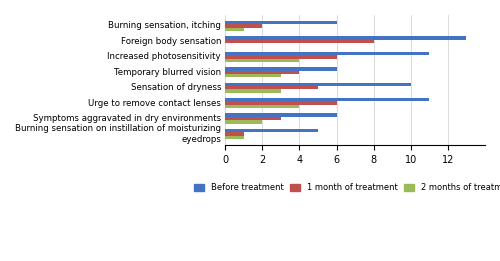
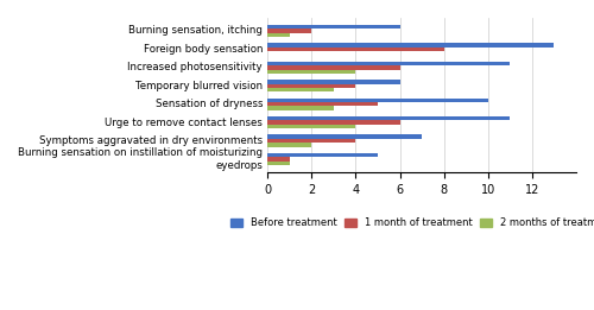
Before treatment/Symptoms aggravated in dry environments: 6 -> 7
1 month of treatment/Symptoms aggravated in dry environments: 3 -> 4
